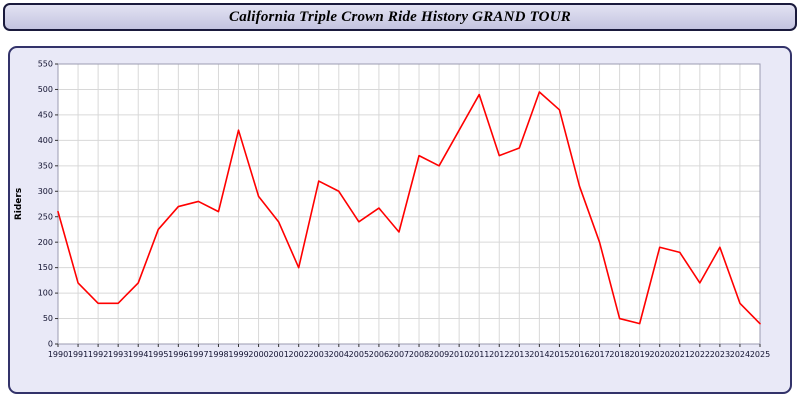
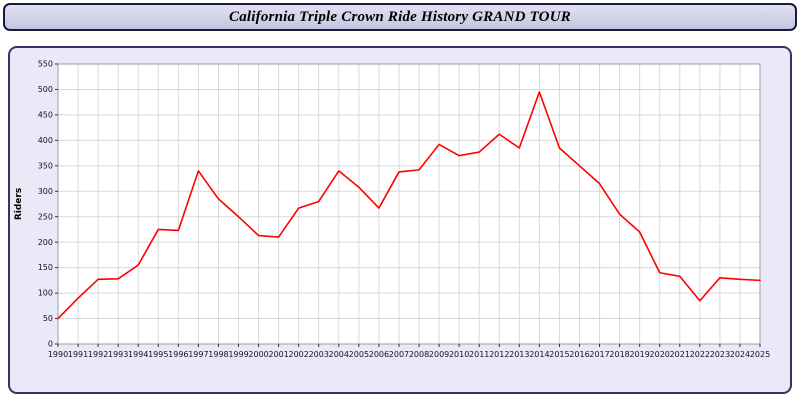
1990: 260 -> 50
1991: 120 -> 90
1992: 80 -> 130
1993: 80 -> 130
1994: 120 -> 160
1996: 270 -> 220
1997: 280 -> 340
1998: 260 -> 280
1999: 420 -> 250
2000: 290 -> 210
2001: 240 -> 210
2002: 150 -> 270
2003: 320 -> 280
2004: 300 -> 340
2005: 240 -> 310
2007: 220 -> 340
2008: 370 -> 340
2009: 350 -> 390
2010: 420 -> 370
2011: 490 -> 380
2012: 370 -> 410
2015: 460 -> 380
2016: 310 -> 350
2017: 200 -> 320
2018: 50 -> 260
2019: 40 -> 220
2020: 190 -> 140
2021: 180 -> 130
2022: 120 -> 80
2023: 190 -> 130
2024: 80 -> 130
2025: 40 -> 120
